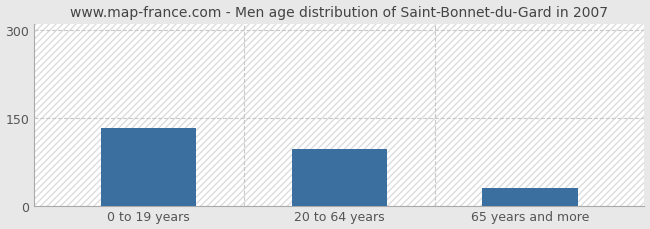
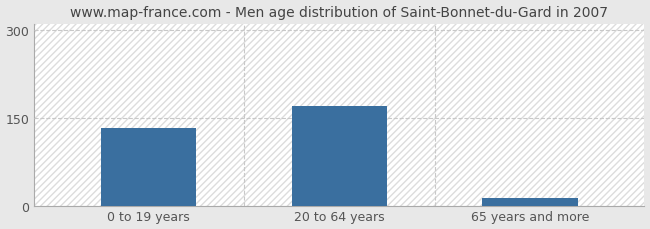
20 to 64 years: 96 -> 170
65 years and more: 30 -> 13
